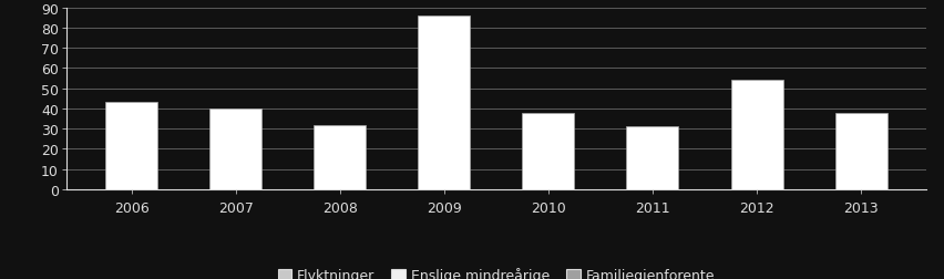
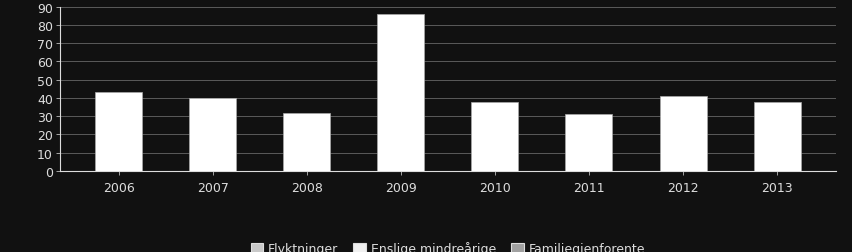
2012: 54 -> 41
